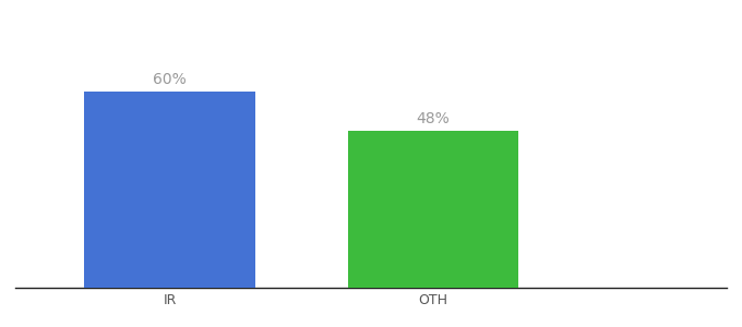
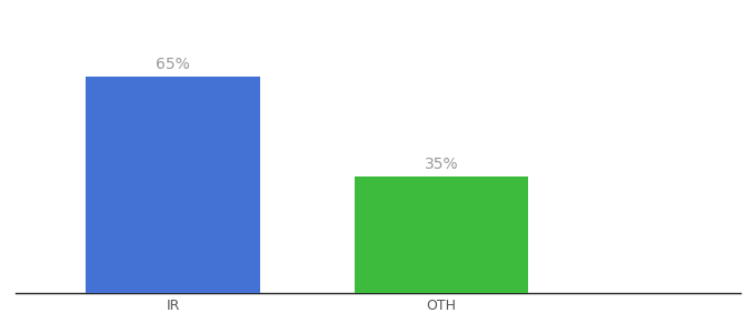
IR: 60% -> 65%
OTH: 48% -> 35%
